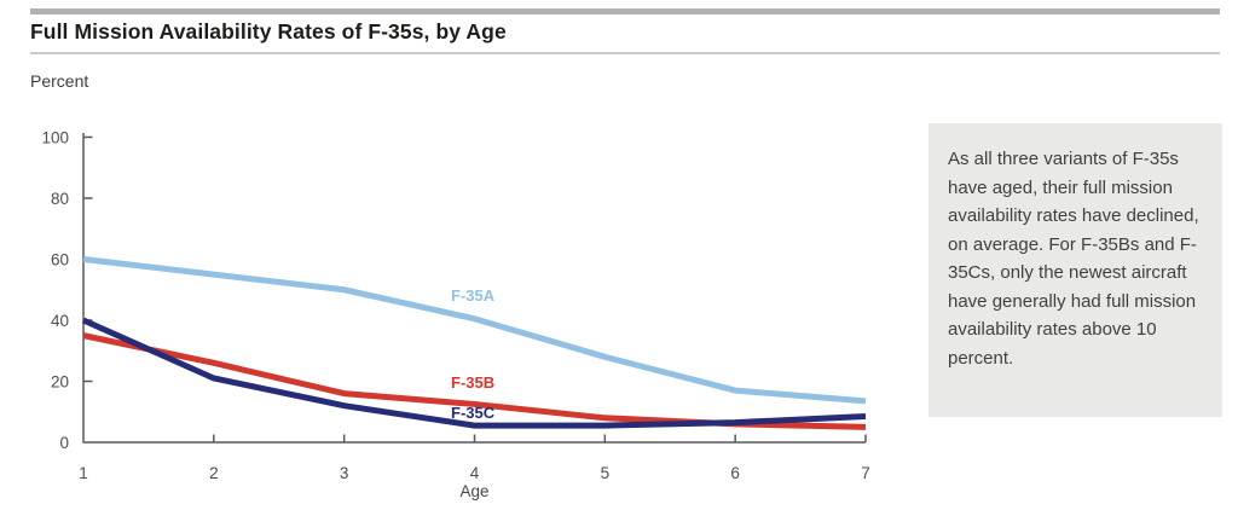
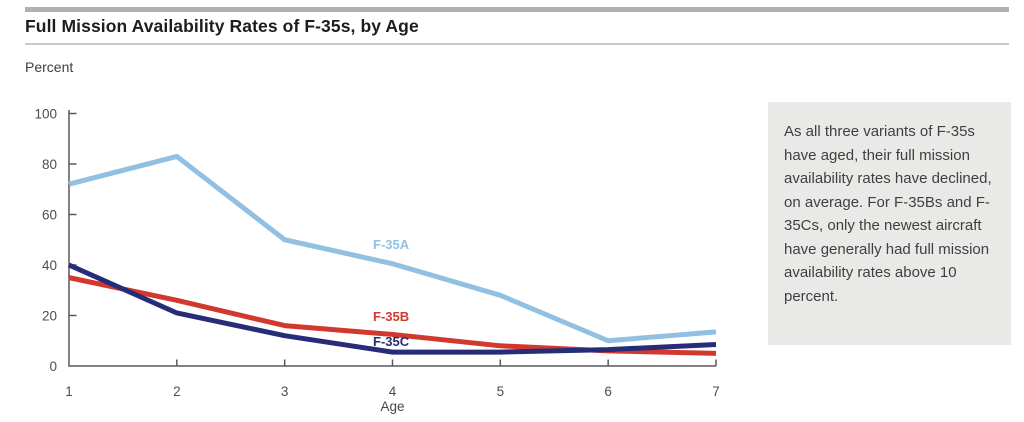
F-35A/1: 60 -> 72
F-35A/2: 55 -> 83
F-35A/6: 17 -> 10
